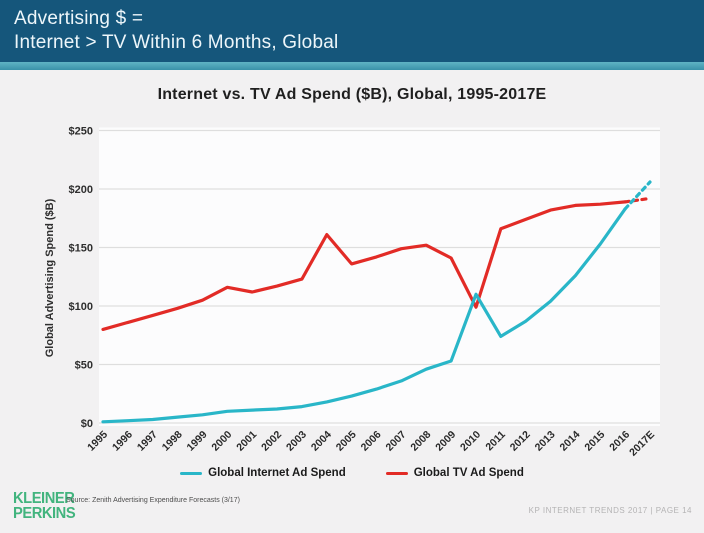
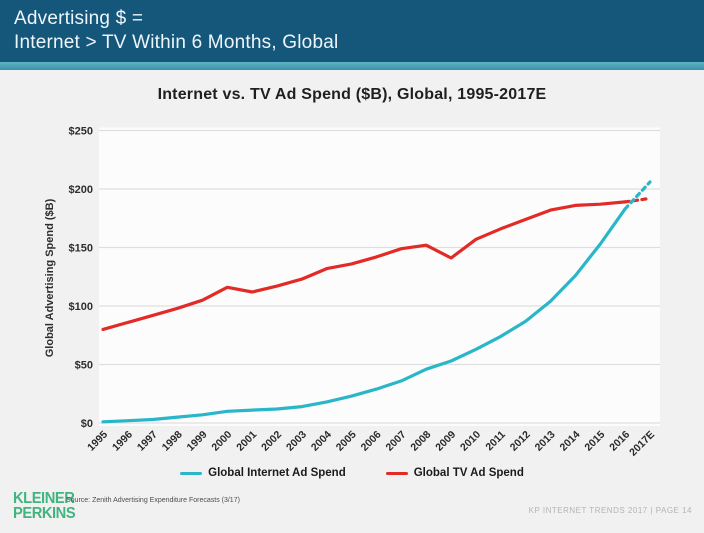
Global TV Ad Spend/2004: $161 -> $132
Global Internet Ad Spend/2010: $110 -> $63
Global TV Ad Spend/2010: $99 -> $157
